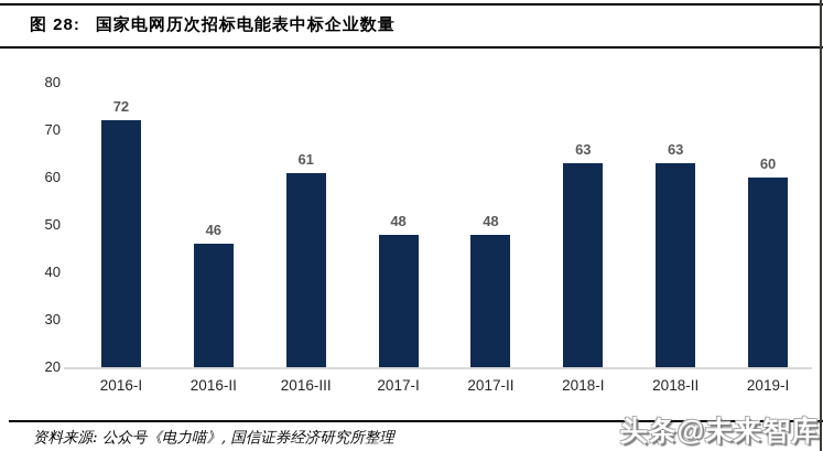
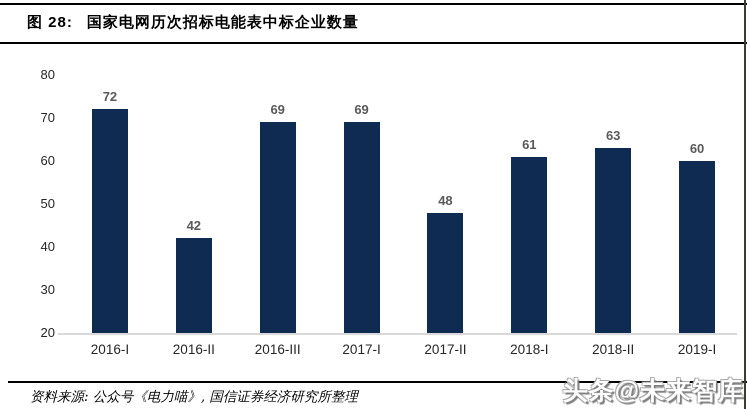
2016-II: 46 -> 42
2016-III: 61 -> 69
2017-I: 48 -> 69
2018-I: 63 -> 61
